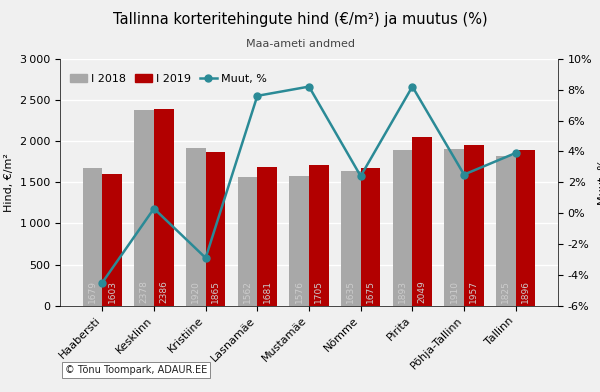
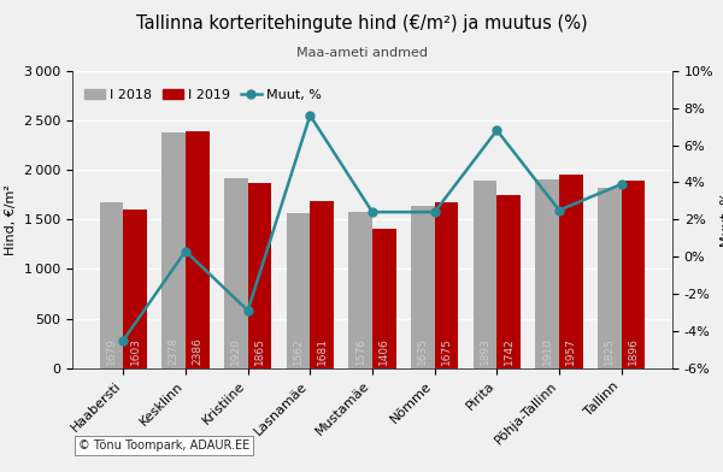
Muut, %/Mustamäe: 8.2% -> 2.4%
I 2019/Mustamäe: 1705 -> 1406
Muut, %/Pirita: 8.2% -> 6.8%
I 2019/Pirita: 2049 -> 1742
